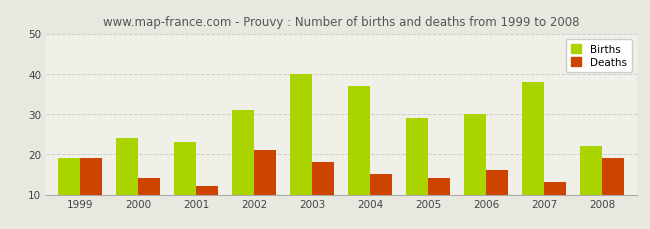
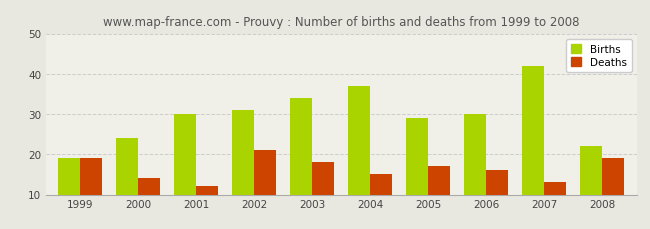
Births/2001: 23 -> 30
Births/2003: 40 -> 34
Deaths/2005: 14 -> 17
Births/2007: 38 -> 42
